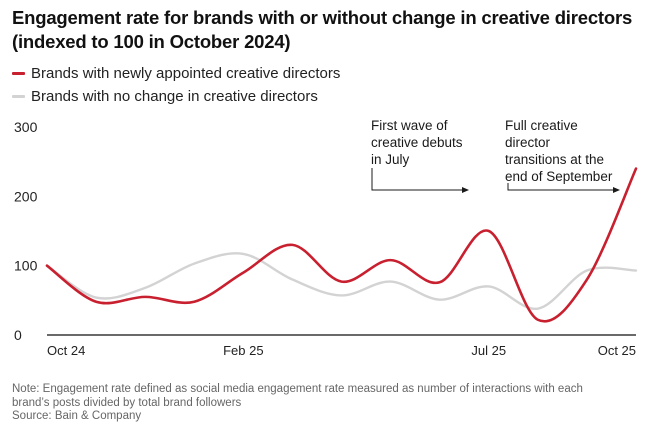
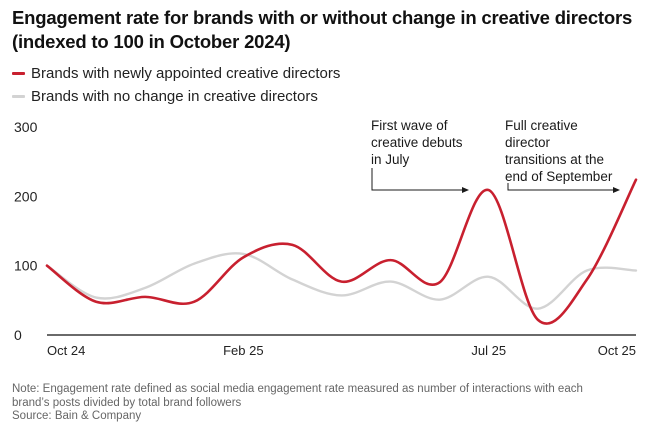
Brands with newly appointed creative directors/Feb 25: 90 -> 110
Brands with newly appointed creative directors/Jul 25: 150 -> 210
Brands with no change in creative directors/Jul 25: 70 -> 80
Brands with newly appointed creative directors/Oct 25: 240 -> 220
